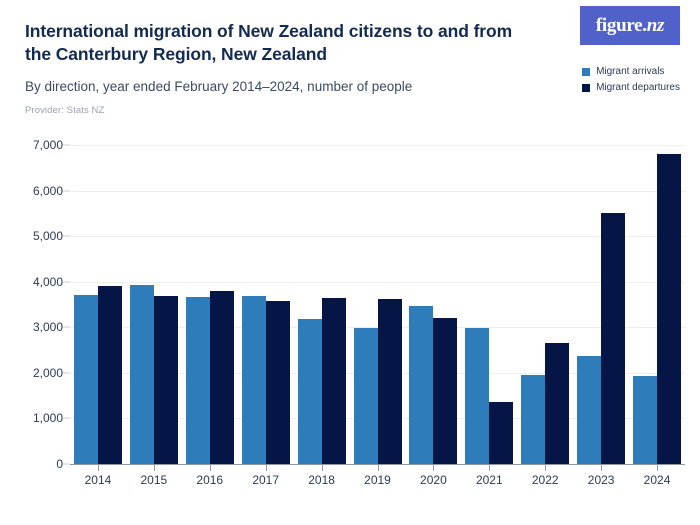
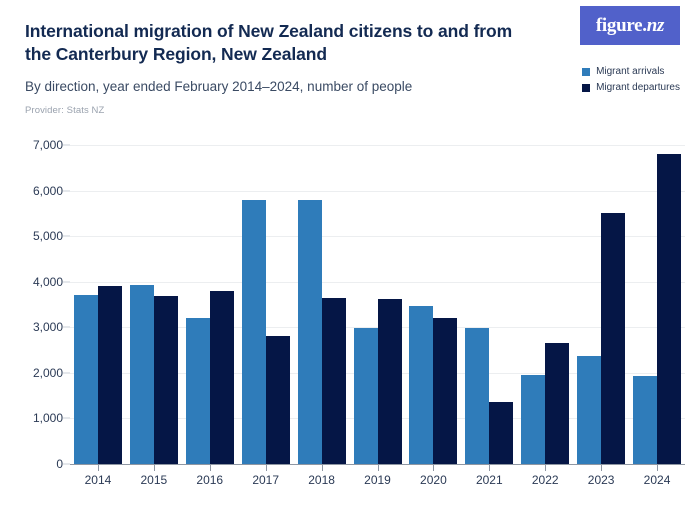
Migrant arrivals/2016: 3700 -> 3200
Migrant arrivals/2017: 3700 -> 5800
Migrant departures/2017: 3600 -> 2800
Migrant arrivals/2018: 3200 -> 5800
